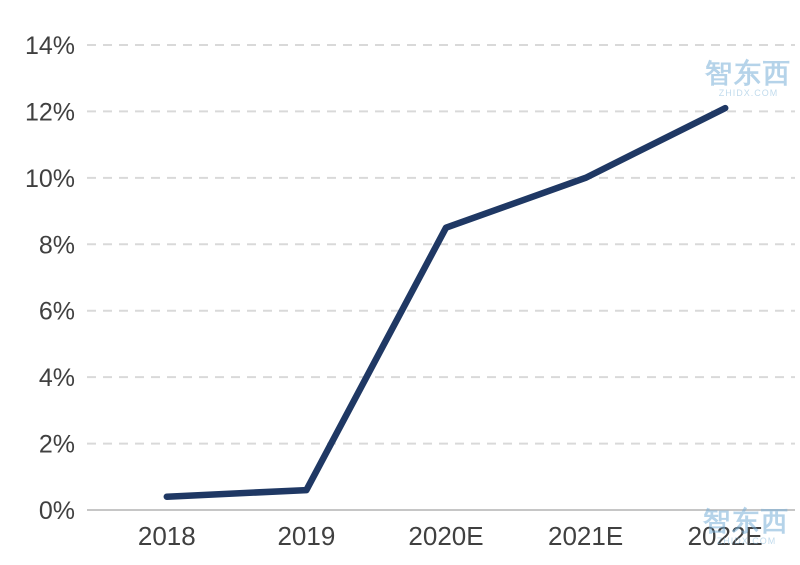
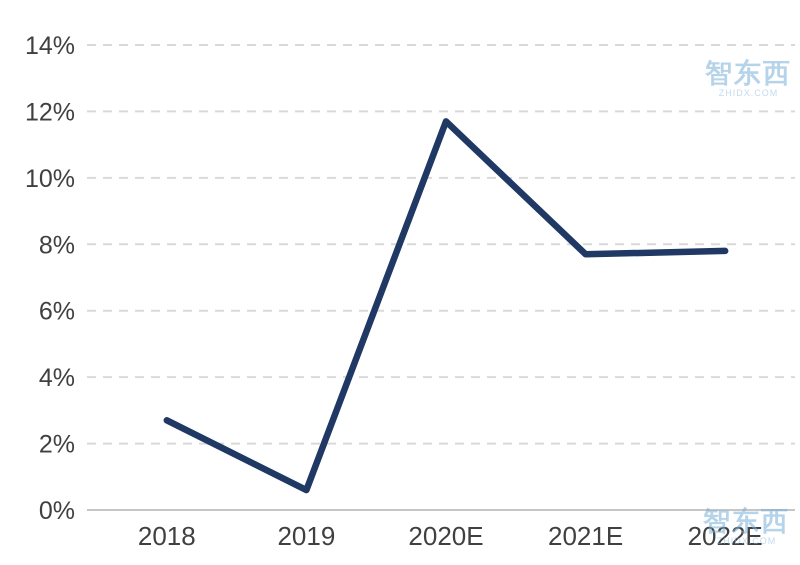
2018: 0.4% -> 2.7%
2020E: 8.5% -> 11.7%
2021E: 10.0% -> 7.7%
2022E: 12.1% -> 7.8%
